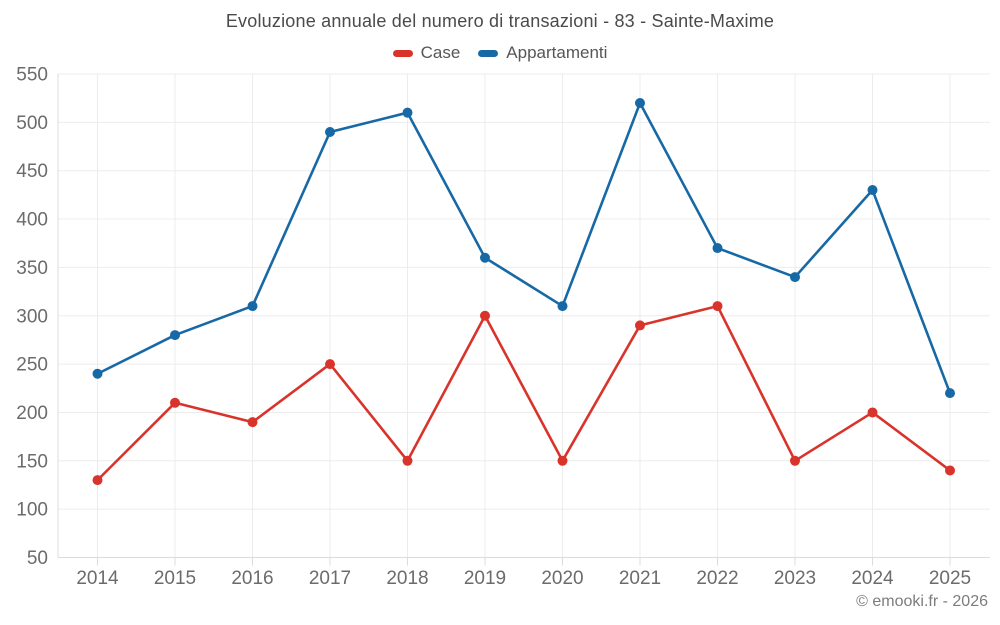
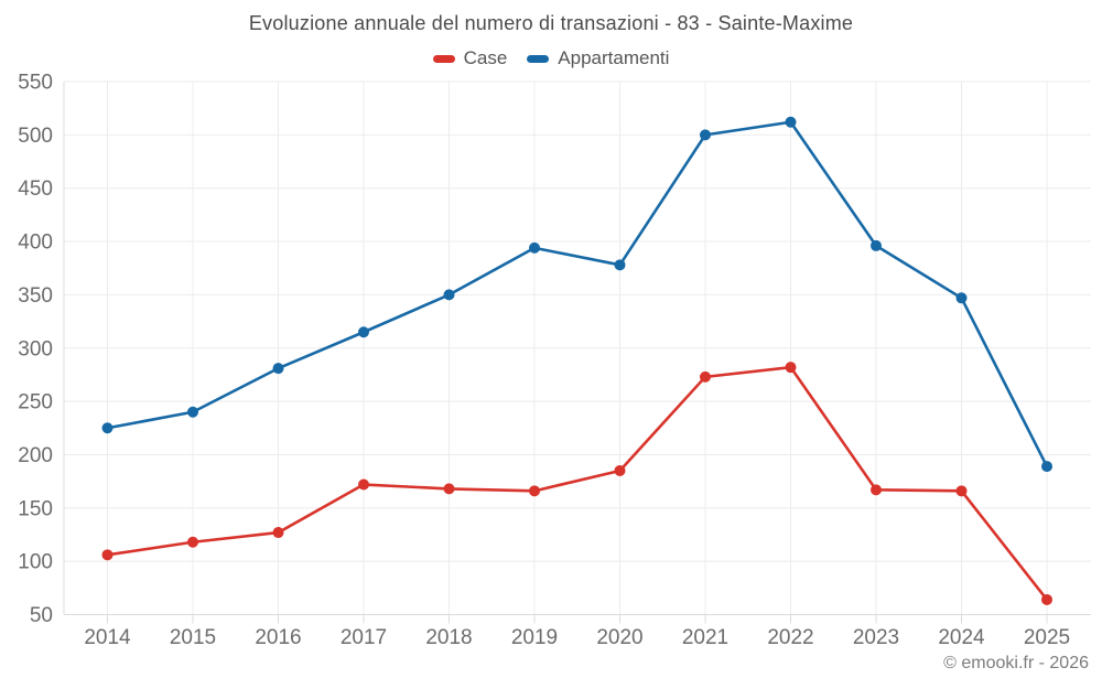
Case/2014: 130 -> 110
Appartamenti/2014: 240 -> 220
Case/2015: 210 -> 120
Appartamenti/2015: 280 -> 240
Case/2016: 190 -> 130
Appartamenti/2016: 310 -> 280
Case/2017: 250 -> 170
Appartamenti/2017: 490 -> 320
Case/2018: 150 -> 170
Appartamenti/2018: 510 -> 350
Case/2019: 300 -> 170
Appartamenti/2019: 360 -> 390
Case/2020: 150 -> 180
Appartamenti/2020: 310 -> 380
Case/2021: 290 -> 270
Appartamenti/2021: 520 -> 500
Case/2022: 310 -> 280
Appartamenti/2022: 370 -> 510
Case/2023: 150 -> 170
Appartamenti/2023: 340 -> 400
Case/2024: 200 -> 170
Appartamenti/2024: 430 -> 350
Case/2025: 140 -> 60
Appartamenti/2025: 220 -> 190
